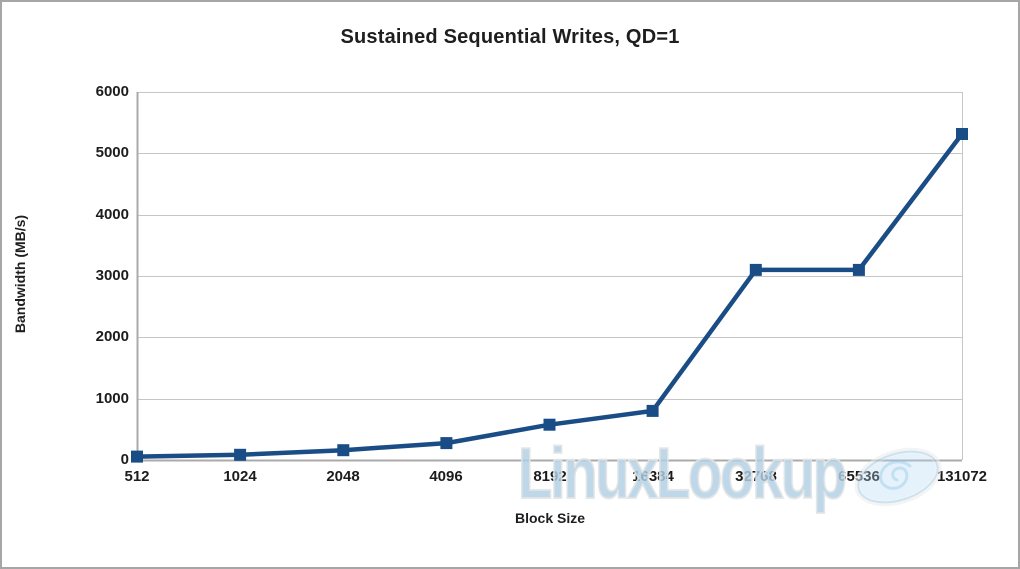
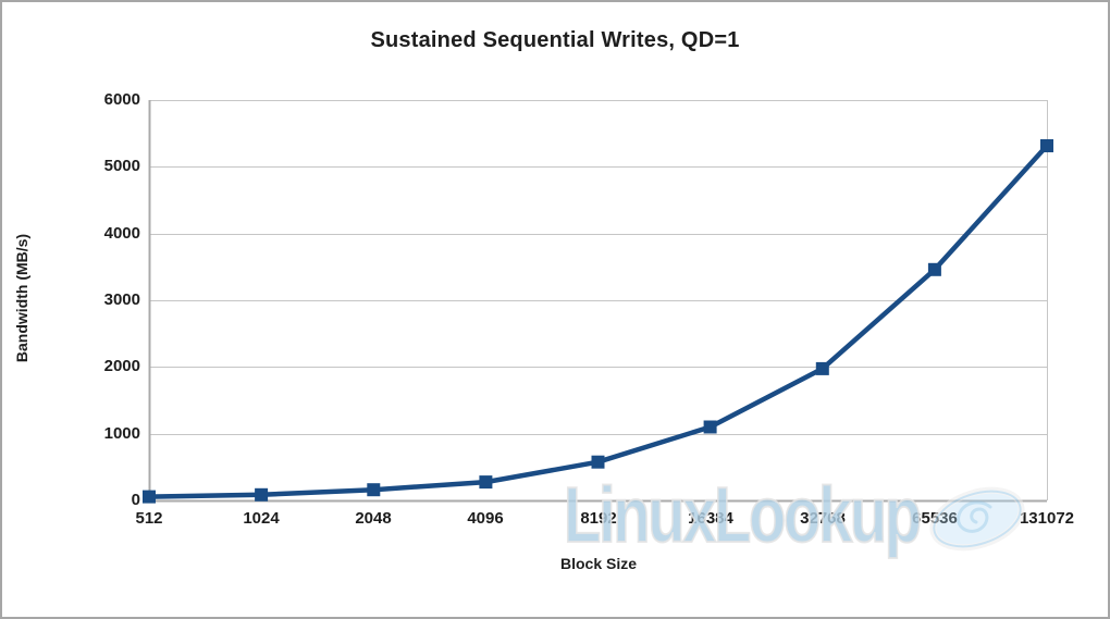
16384: 800 -> 1100
32768: 3100 -> 2000
65536: 3100 -> 3500
